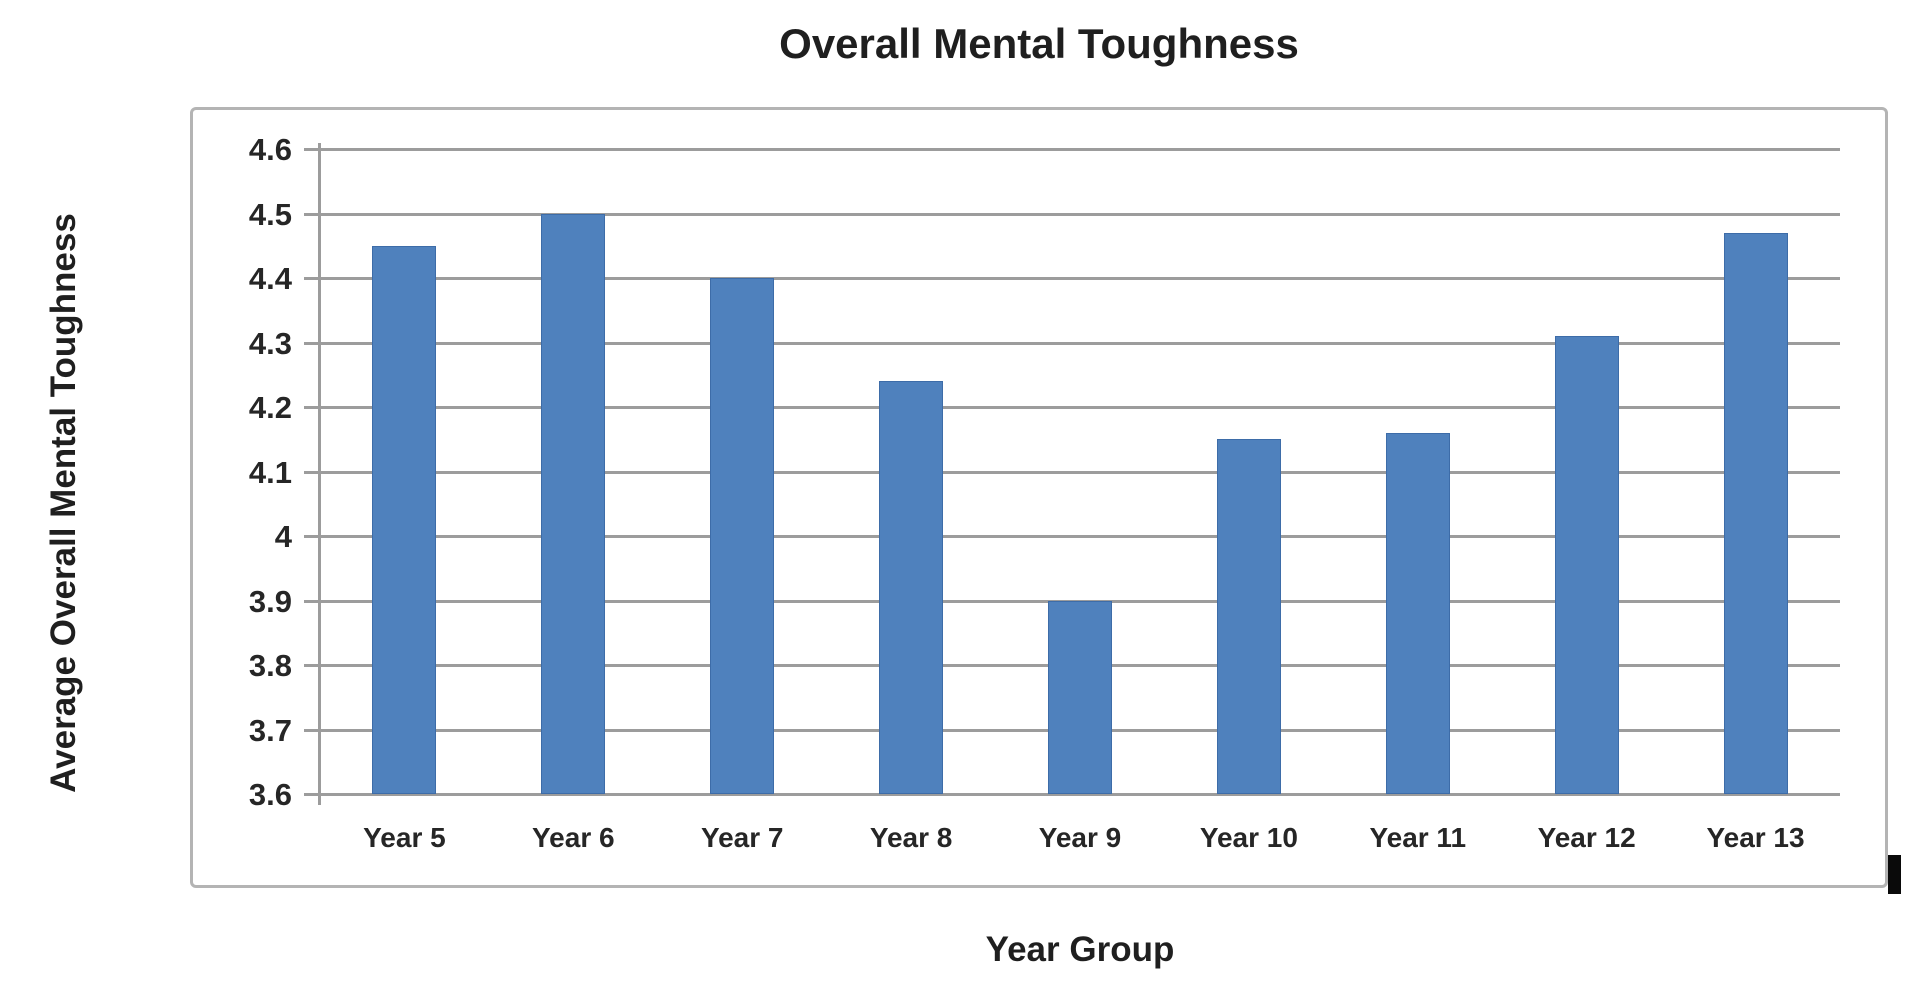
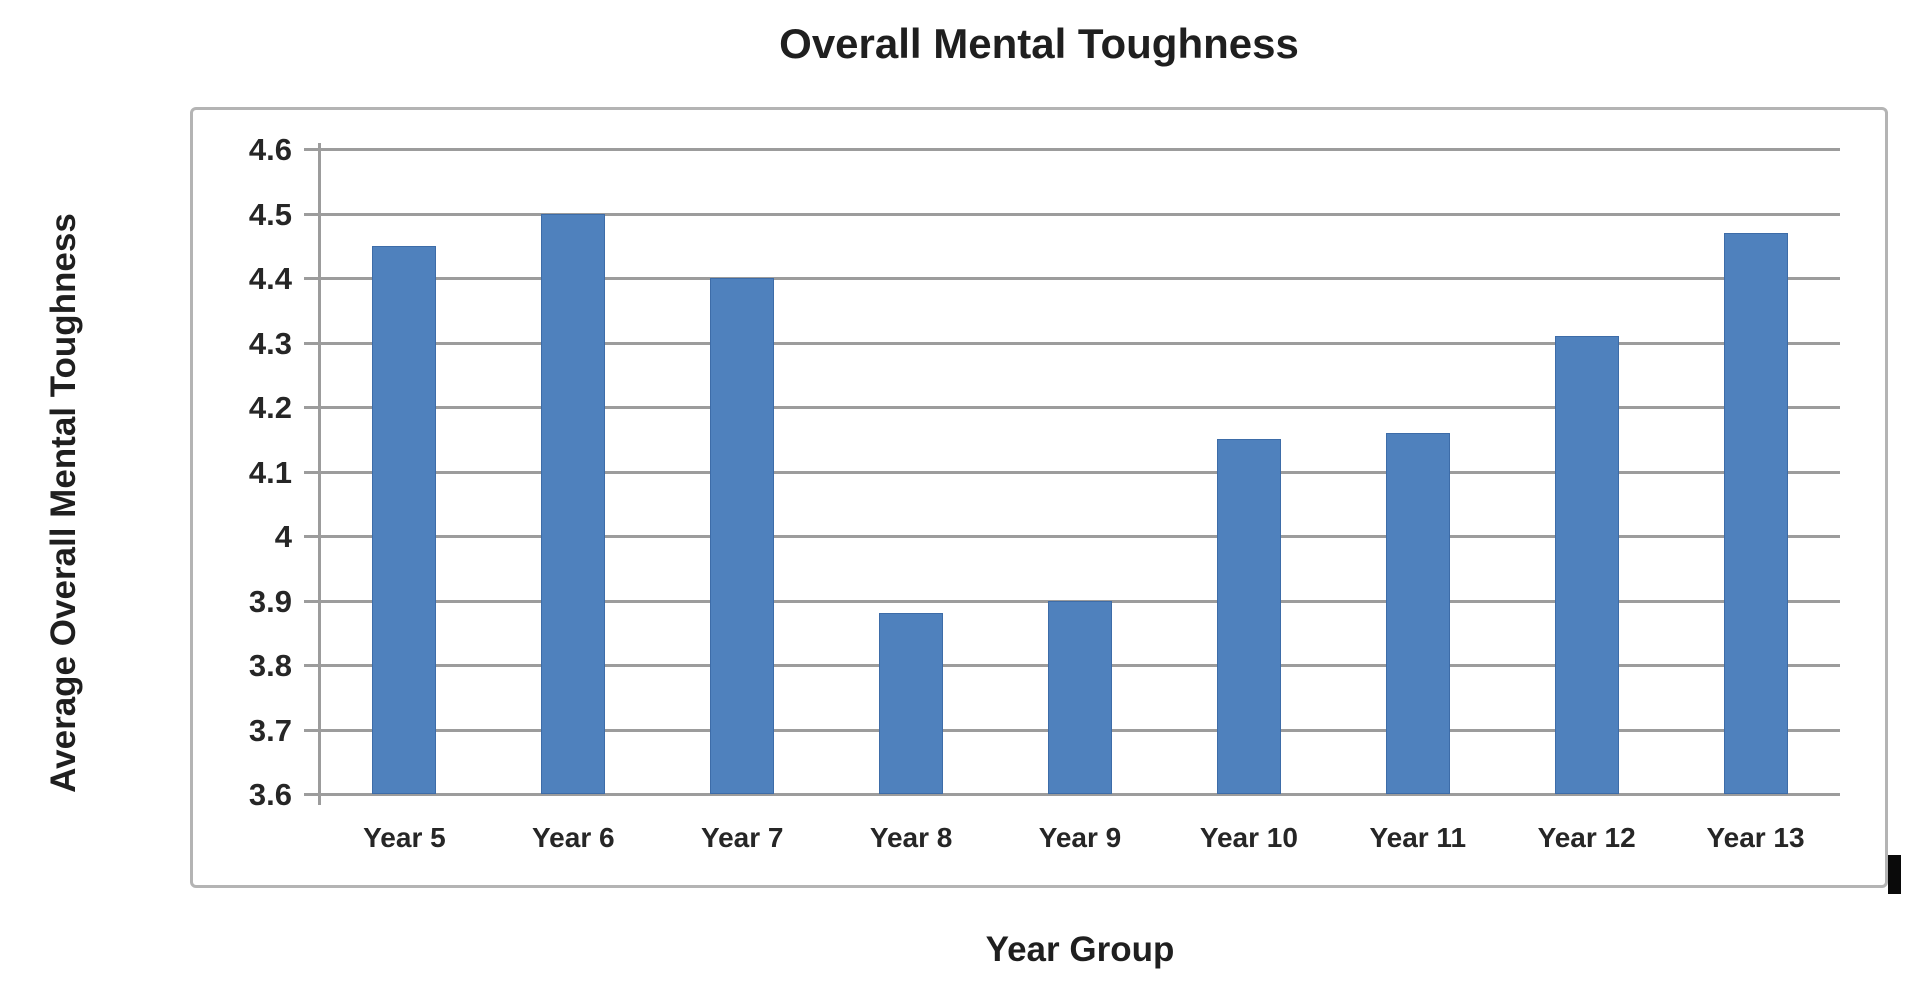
Year 8: 4.24 -> 3.88
